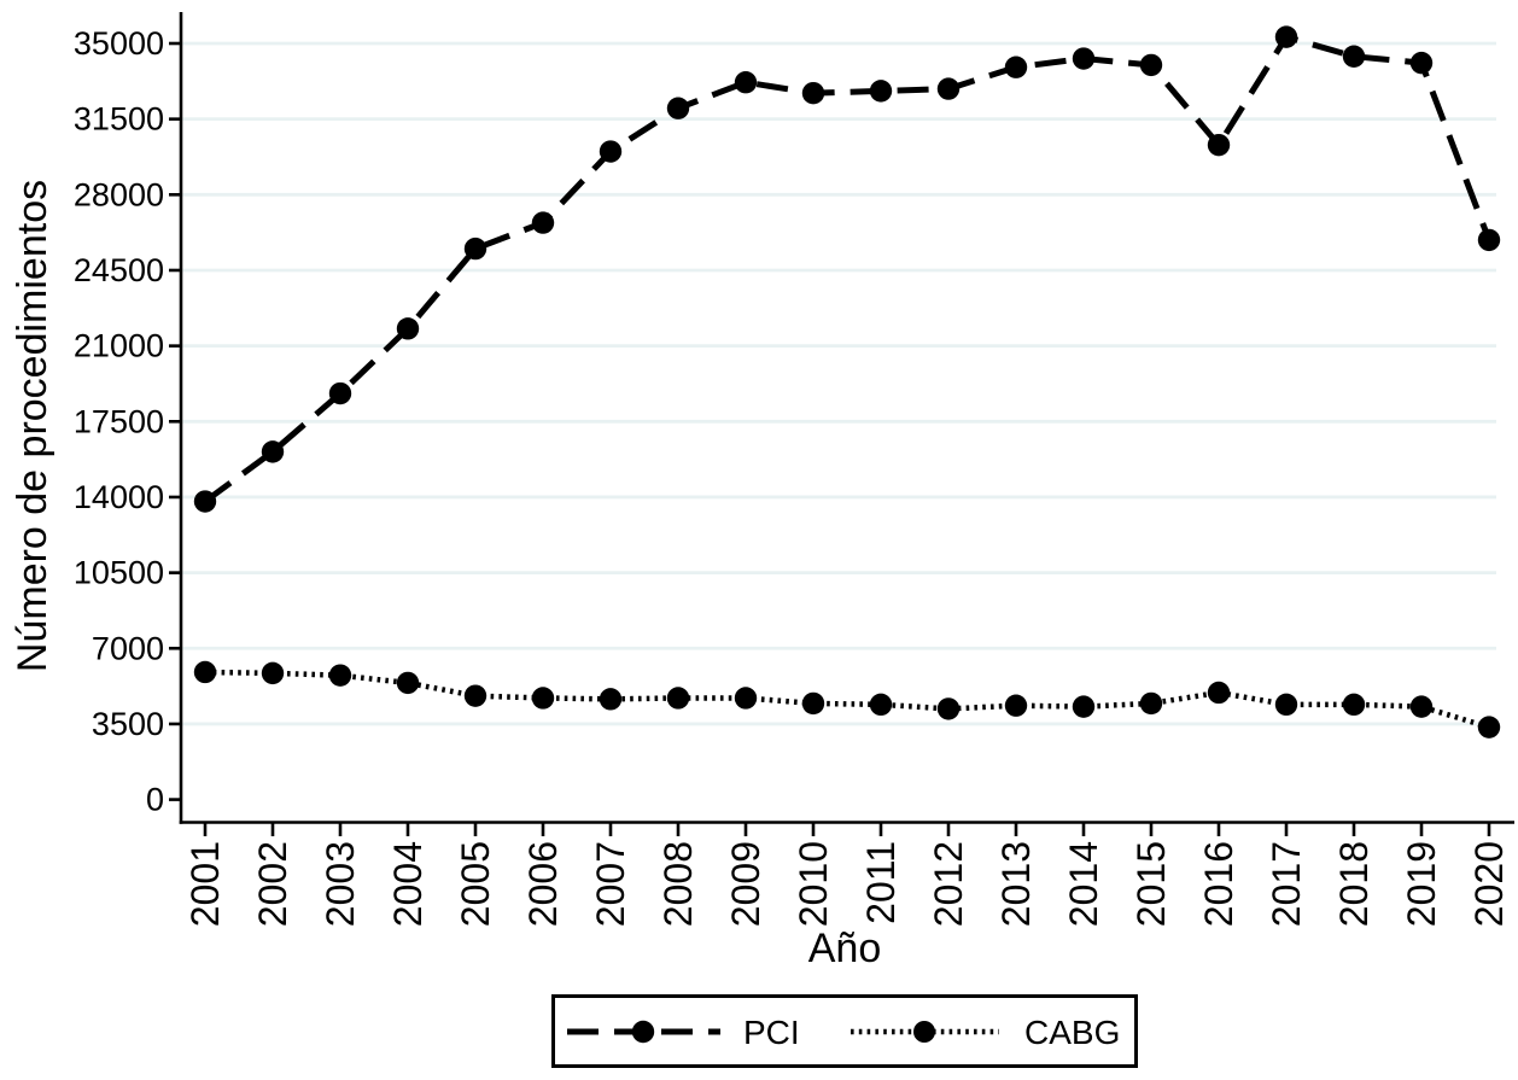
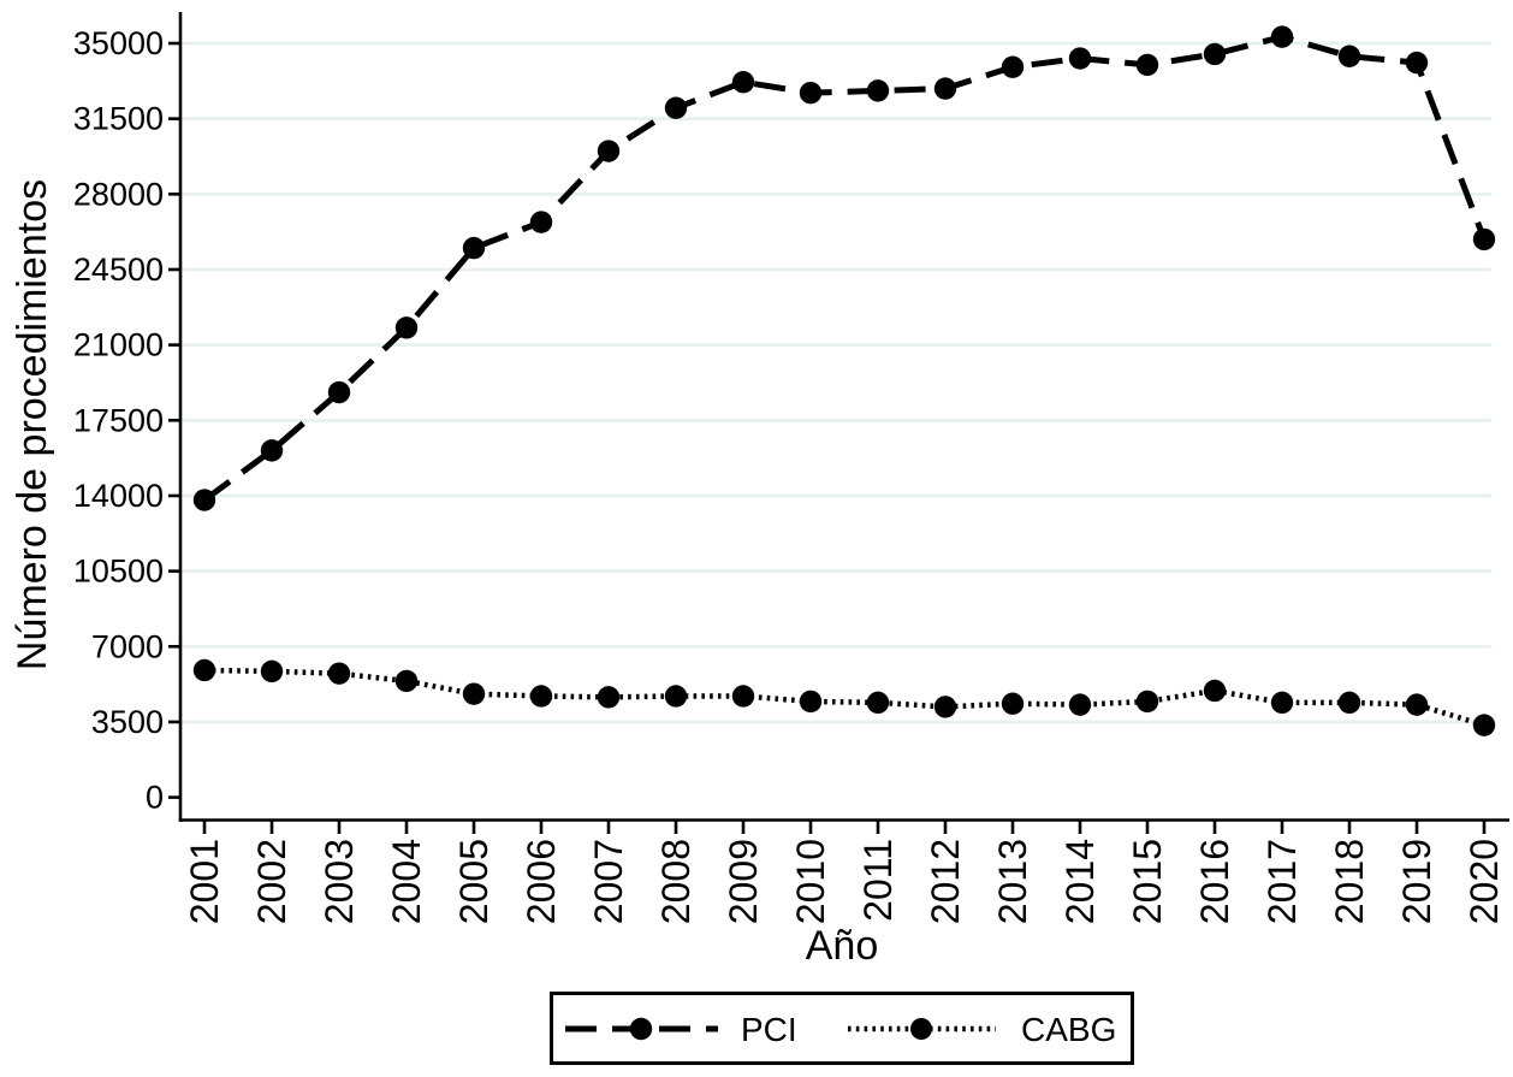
PCI/2016: 30300 -> 34500
